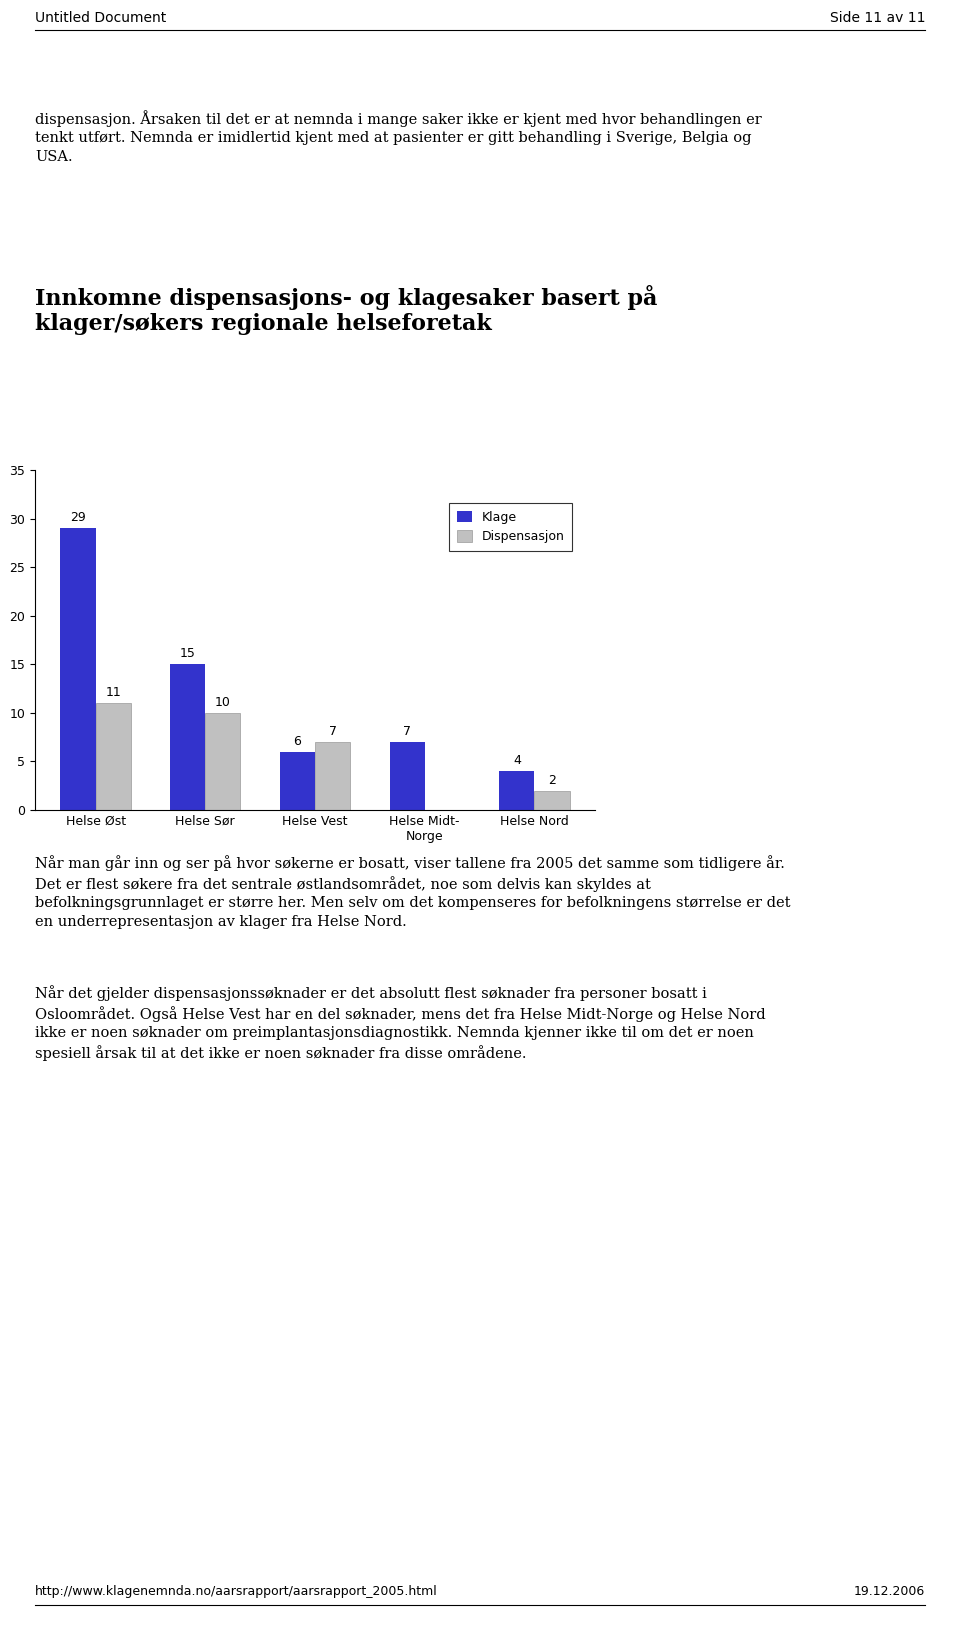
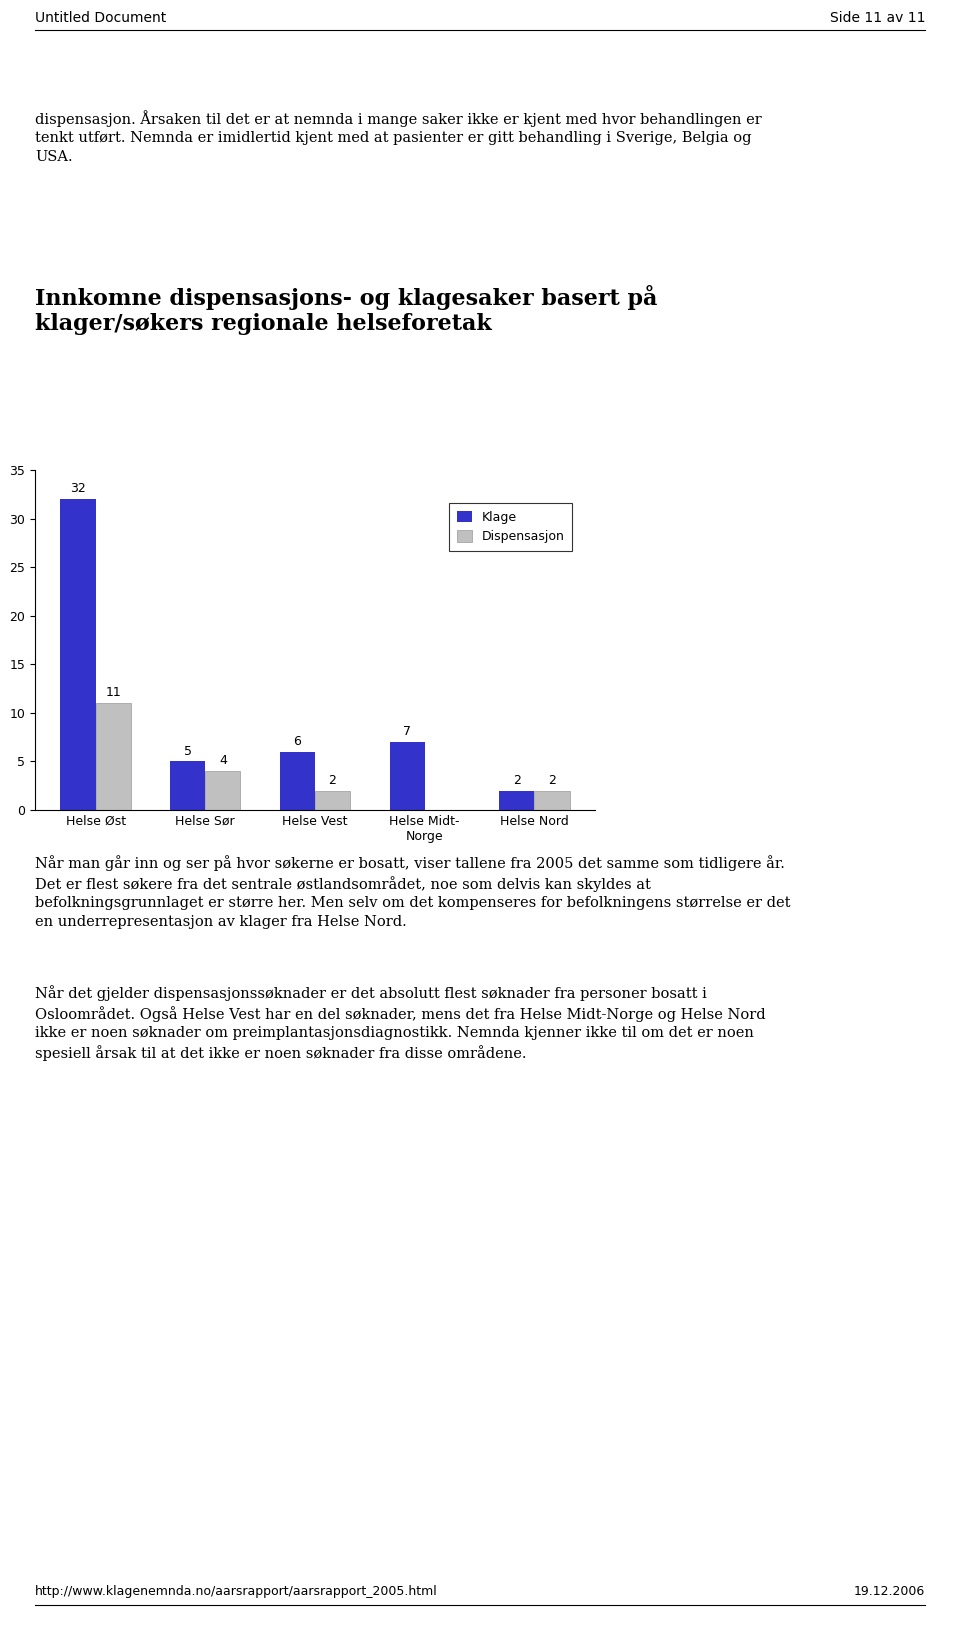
Klage/Helse Øst: 29 -> 32
Klage/Helse Sør: 15 -> 5
Dispensasjon/Helse Sør: 10 -> 4
Dispensasjon/Helse Vest: 7 -> 2
Klage/Helse Nord: 4 -> 2
